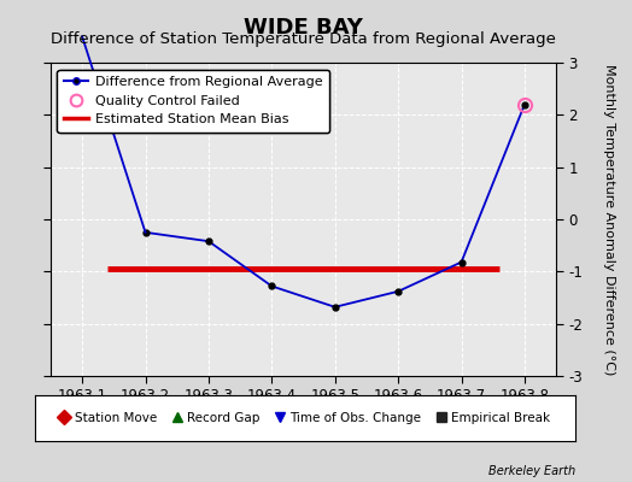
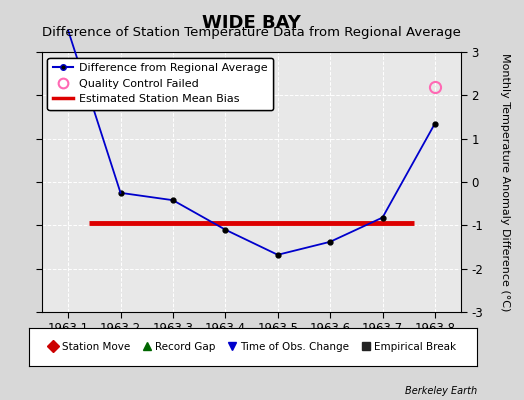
1963.4: -1.28 -> -1.10
1963.8: 2.20 -> 1.35
